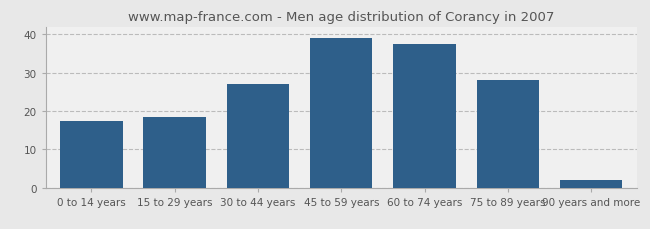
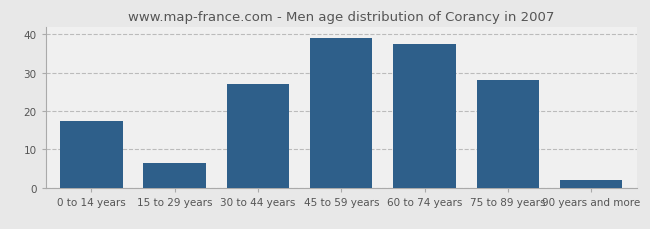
15 to 29 years: 18.5 -> 6.5
